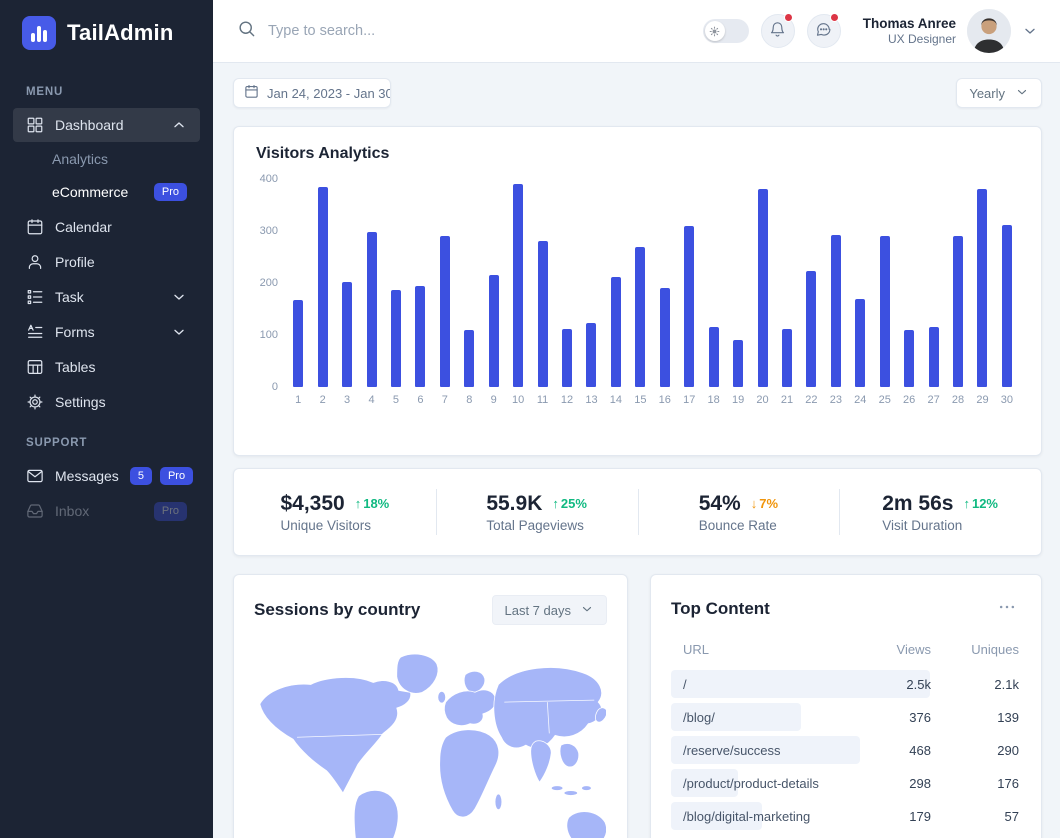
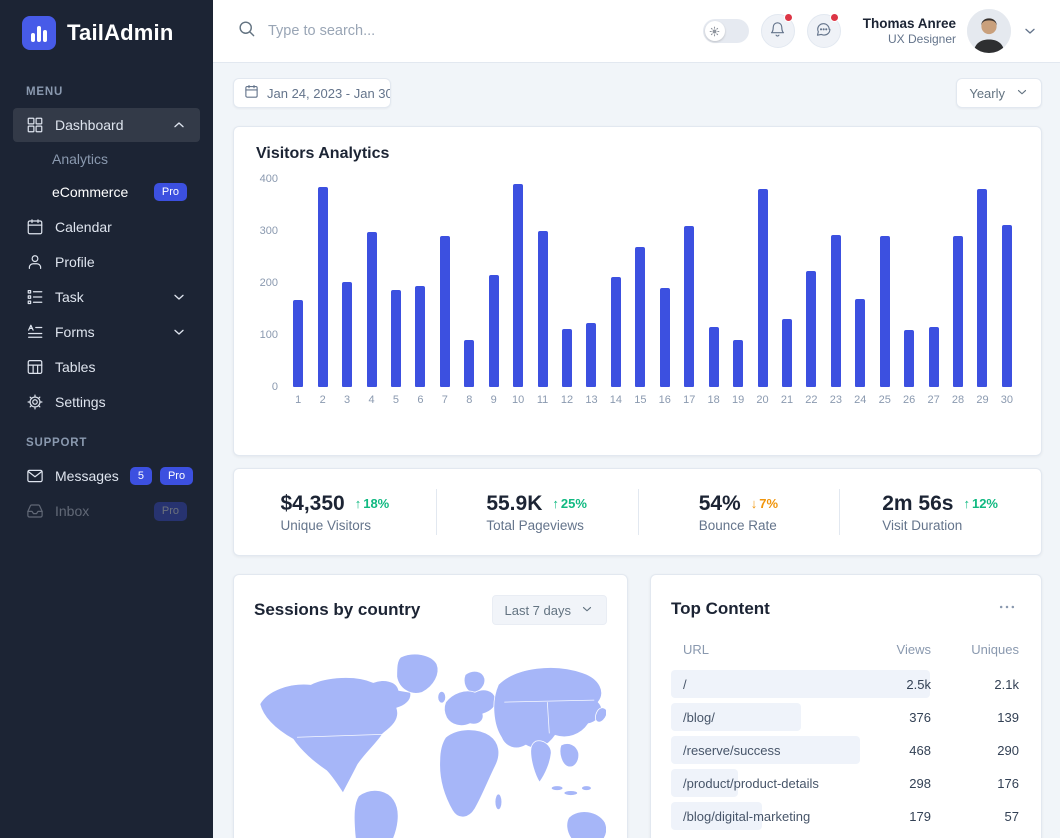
8: 110 -> 90
11: 280 -> 300
21: 110 -> 130
